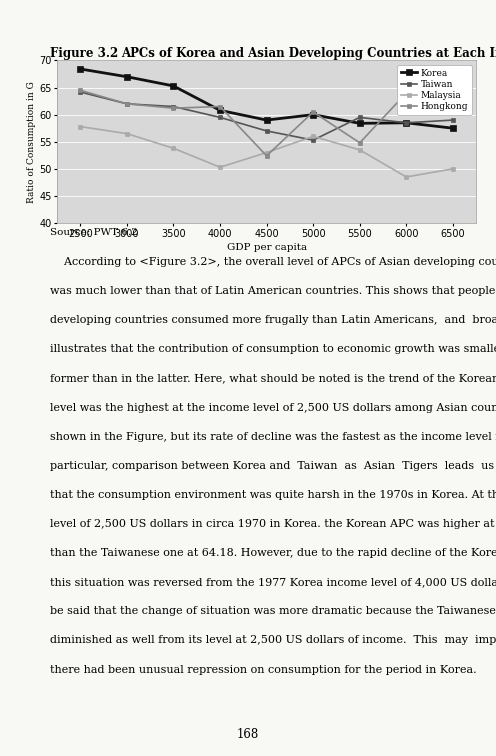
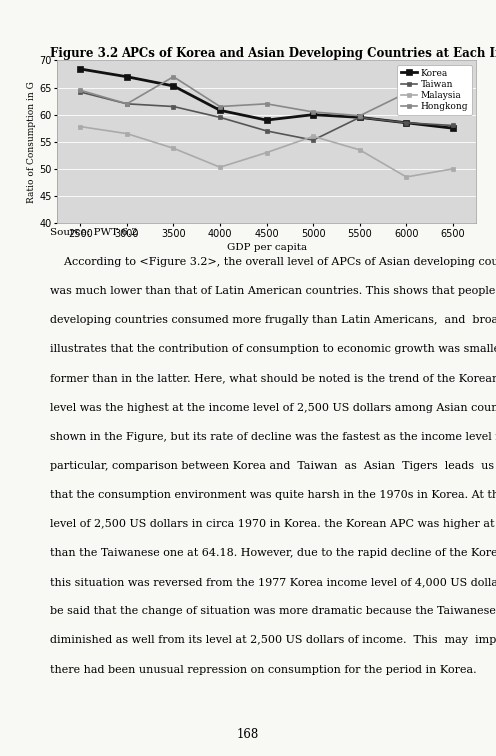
Hongkong/3500: 61.2 -> 67.0
Hongkong/4500: 52.4 -> 62.0
Korea/5500: 58.4 -> 59.5
Hongkong/5500: 54.8 -> 59.8
Taiwan/6500: 59.0 -> 58.0
